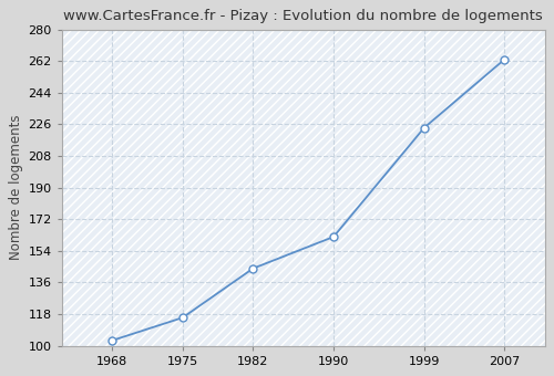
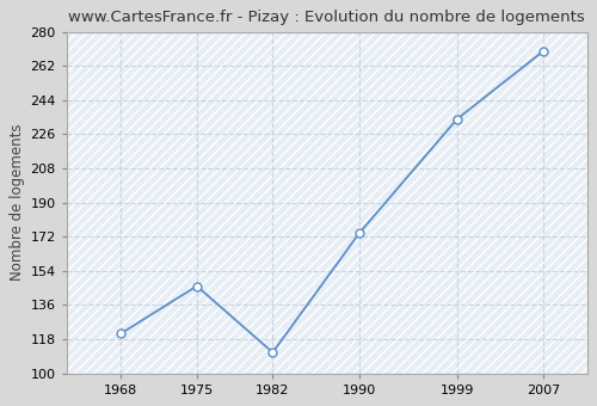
1968: 103 -> 121
1975: 116 -> 146
1982: 144 -> 111
1990: 162 -> 174
1999: 224 -> 234
2007: 263 -> 270
